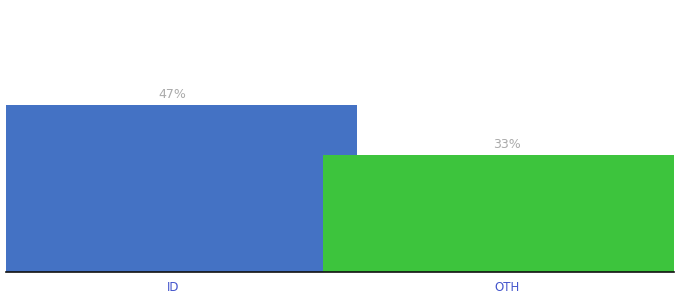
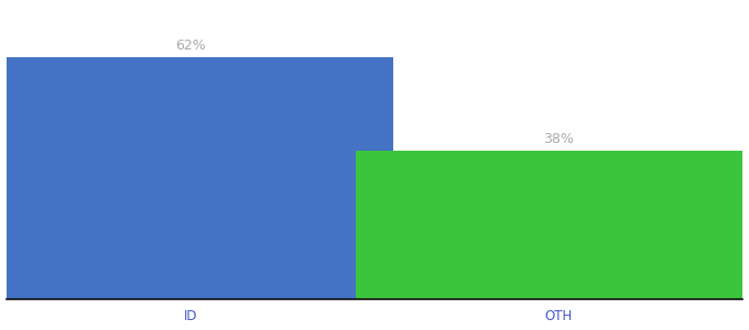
ID: 47% -> 62%
OTH: 33% -> 38%
